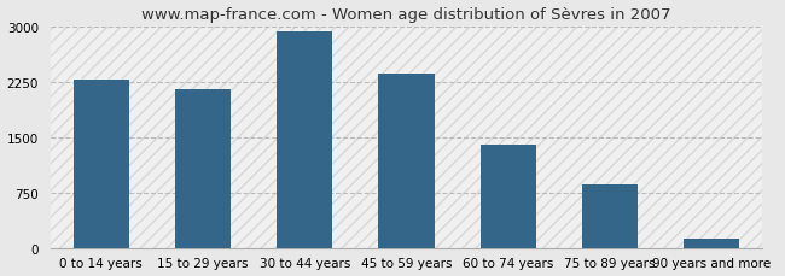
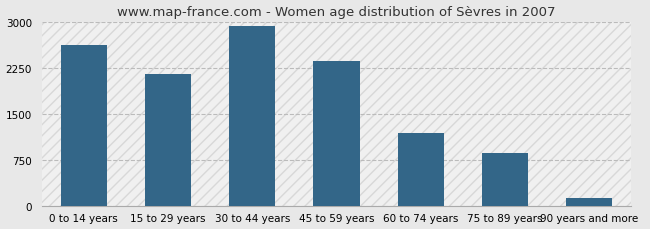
0 to 14 years: 2270 -> 2620
60 to 74 years: 1390 -> 1180
